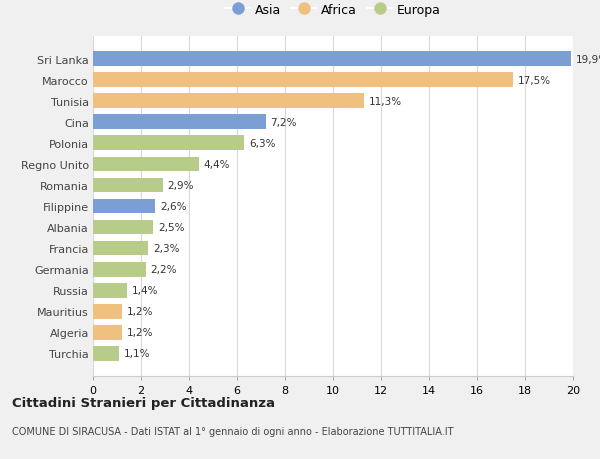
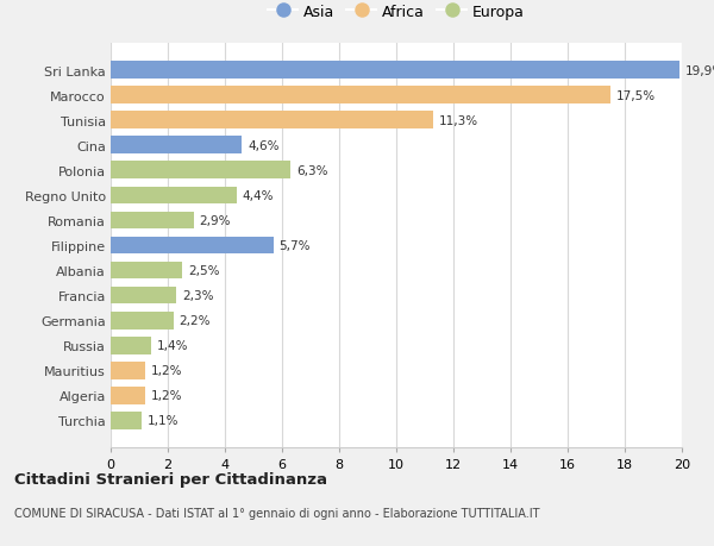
Cina: 7,2% -> 4,6%
Filippine: 2,6% -> 5,7%
